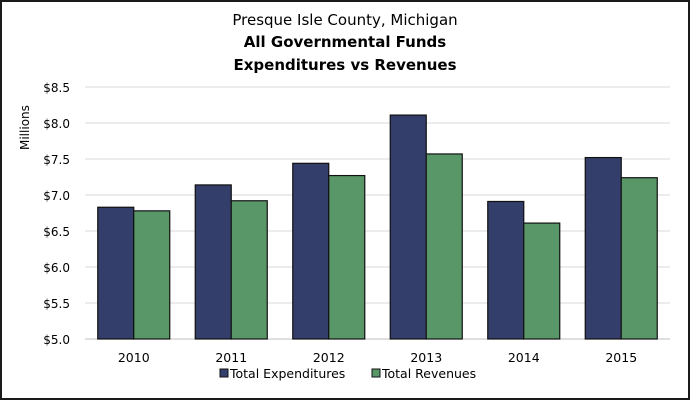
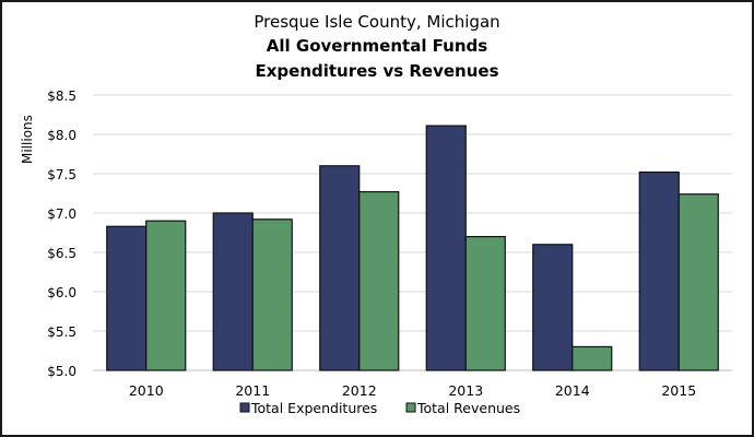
Total Revenues/2010: $6.8 -> $6.9
Total Expenditures/2011: $7.1 -> $7.0
Total Expenditures/2012: $7.4 -> $7.6
Total Revenues/2013: $7.6 -> $6.7
Total Expenditures/2014: $6.9 -> $6.6
Total Revenues/2014: $6.6 -> $5.3
